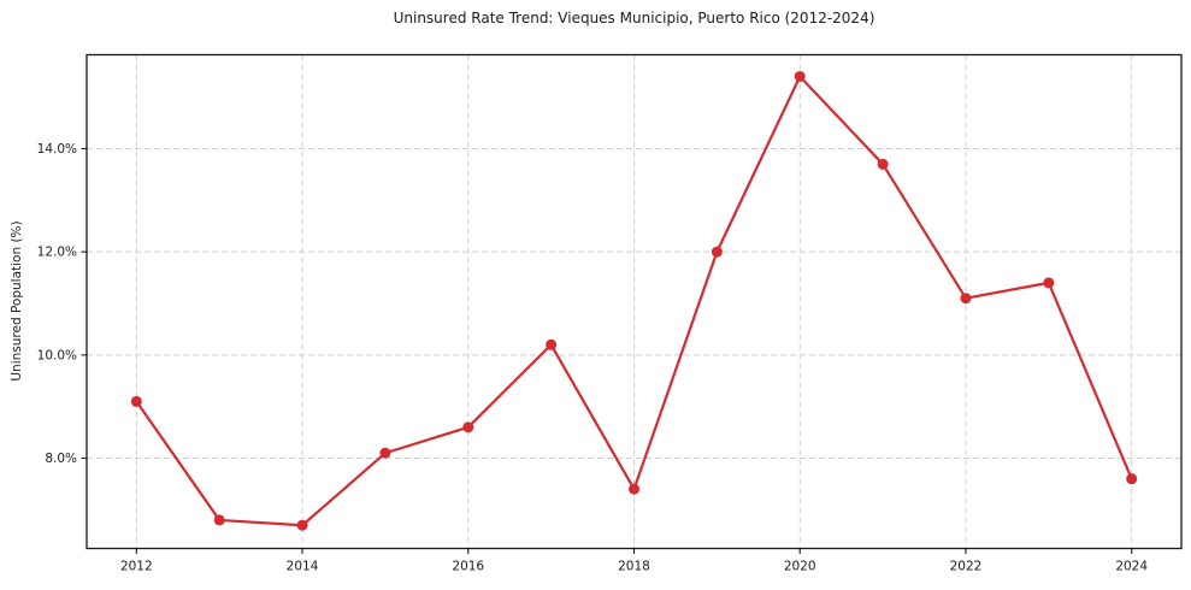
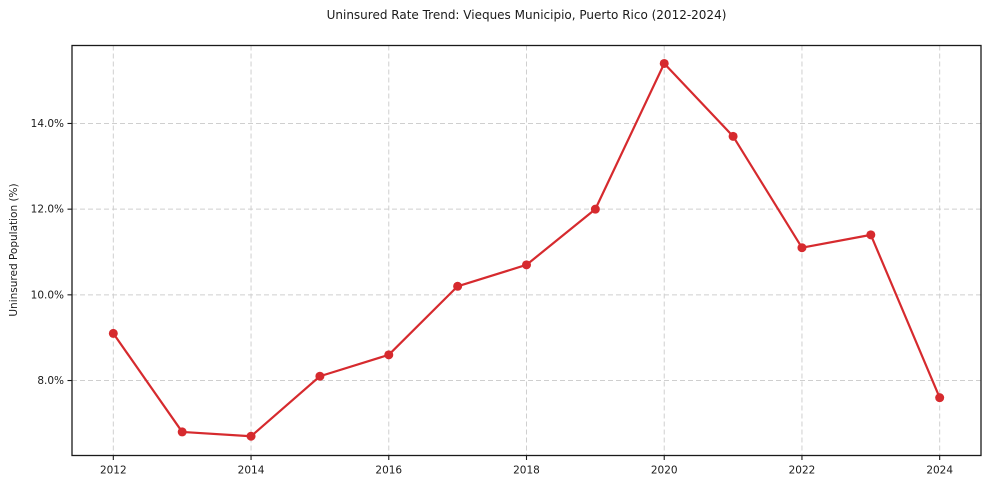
2018: 7.4% -> 10.7%
